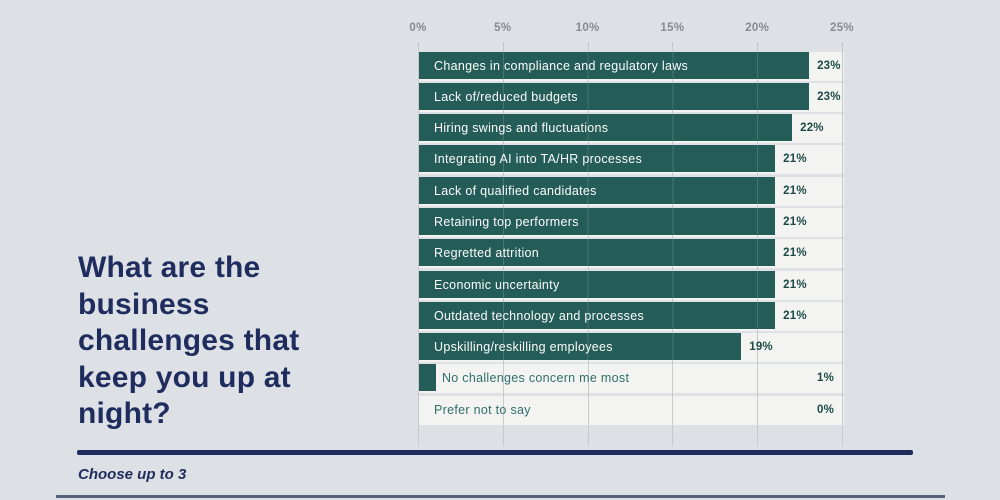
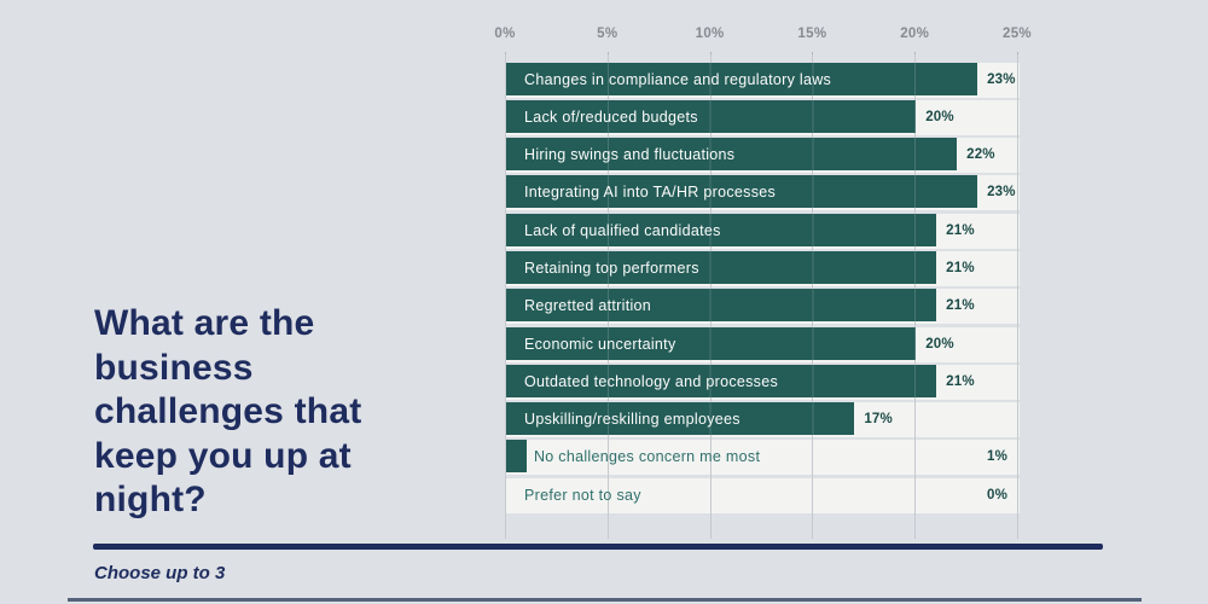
Lack of/reduced budgets: 23% -> 20%
Integrating AI into TA/HR processes: 21% -> 23%
Economic uncertainty: 21% -> 20%
Upskilling/reskilling employees: 19% -> 17%
